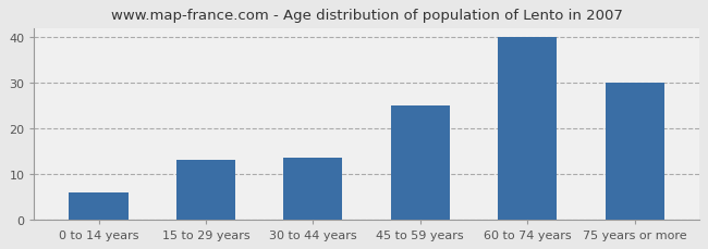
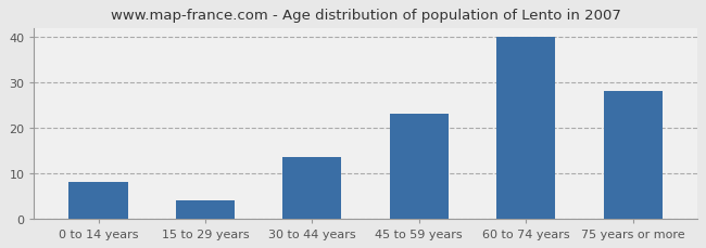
0 to 14 years: 6.0 -> 8.0
15 to 29 years: 13.0 -> 4.0
45 to 59 years: 25.0 -> 23.0
75 years or more: 30.0 -> 28.0
